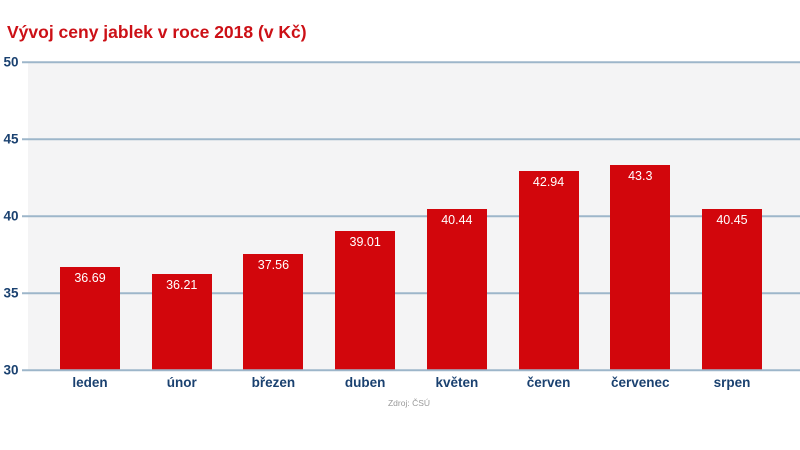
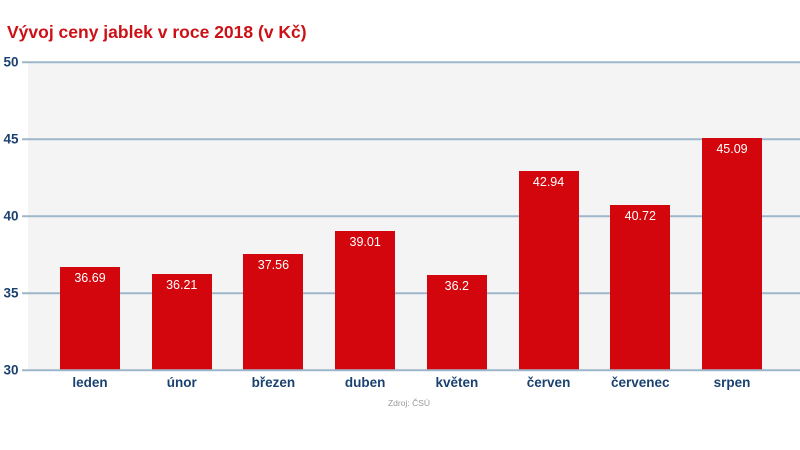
květen: 40.44 -> 36.2
červenec: 43.3 -> 40.72
srpen: 40.45 -> 45.09
